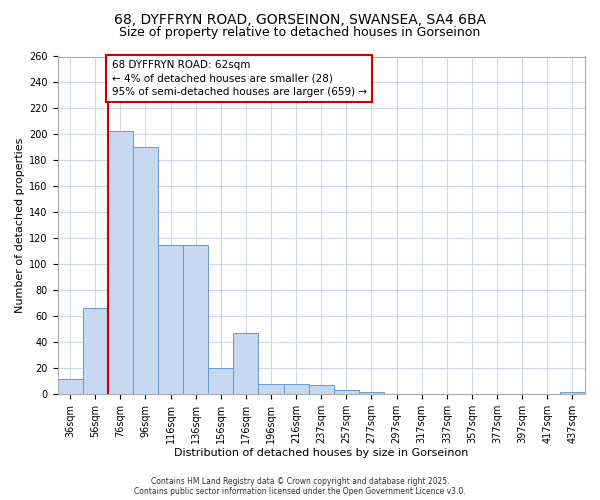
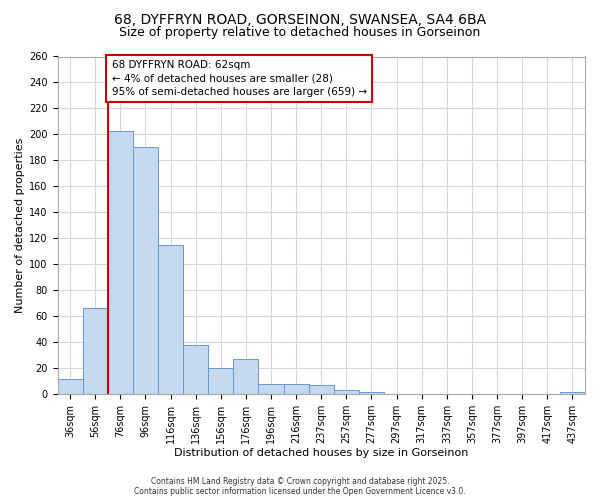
136sqm: 115 -> 38
176sqm: 47 -> 27
